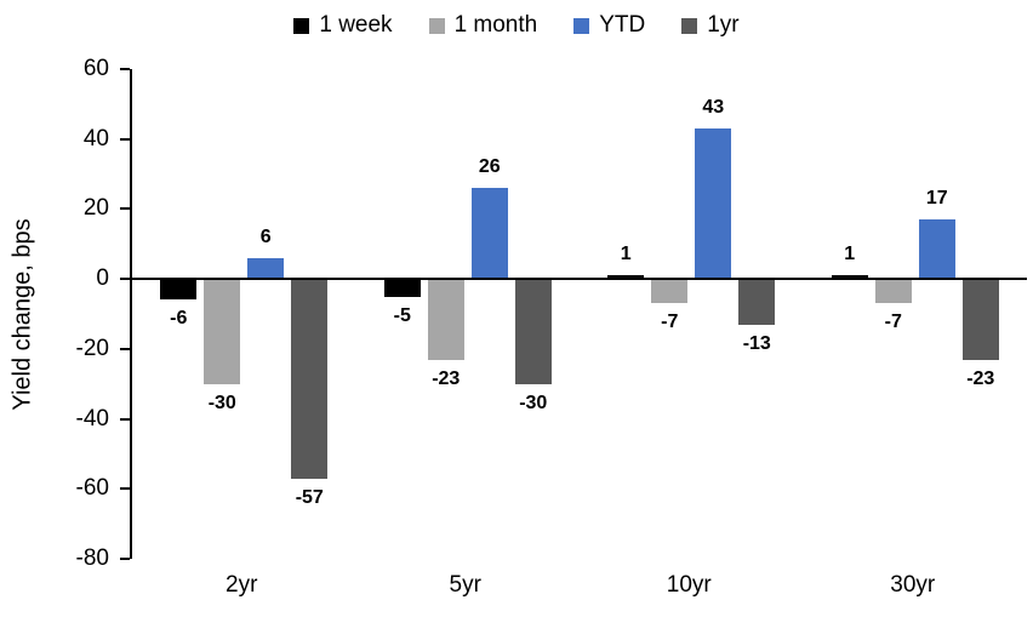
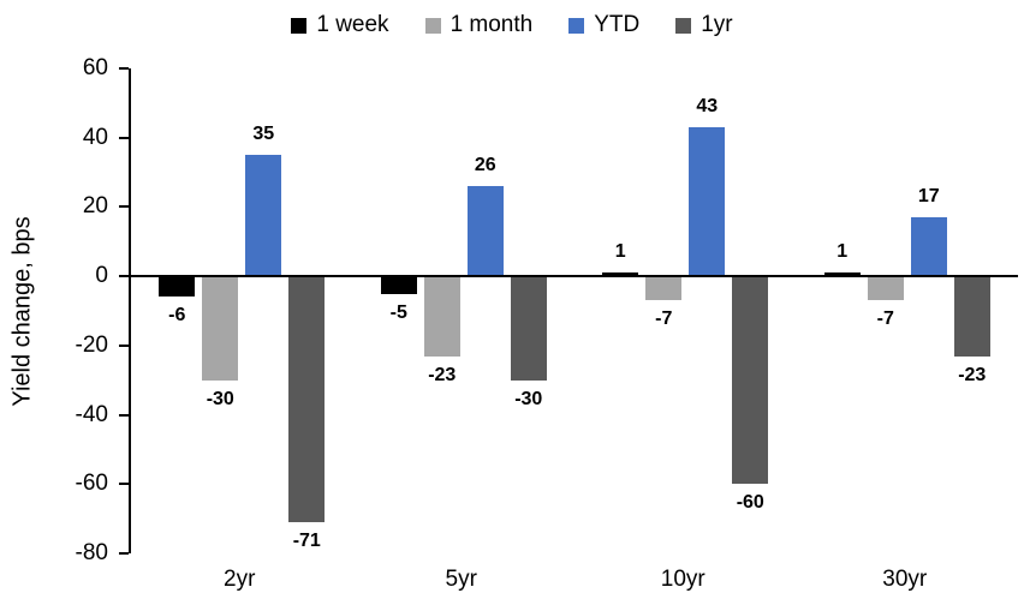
YTD/2yr: 6 -> 35
1yr/2yr: -57 -> -71
1yr/10yr: -13 -> -60
